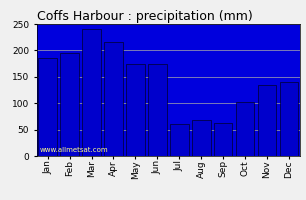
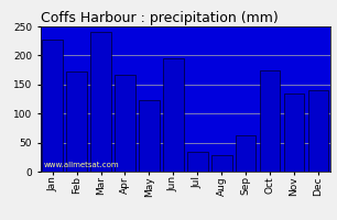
Jan: 185 -> 228
Feb: 195 -> 172
Apr: 215 -> 166
May: 175 -> 124
Jun: 175 -> 196
Jul: 60 -> 34
Aug: 68 -> 28
Oct: 103 -> 174
